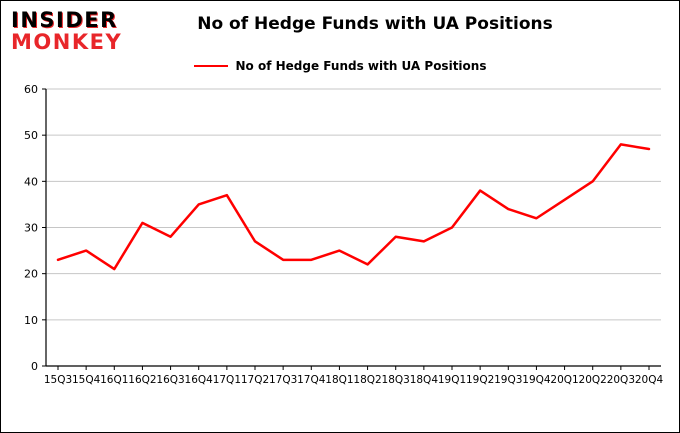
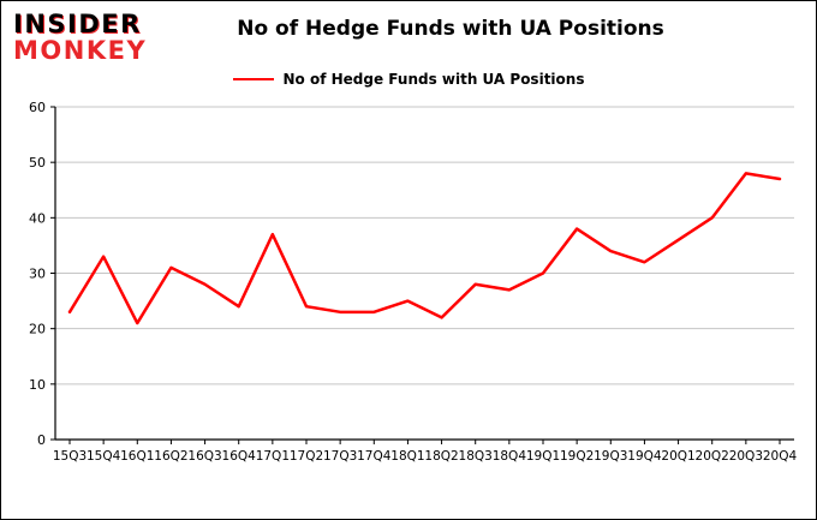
15Q4: 25 -> 33
16Q4: 35 -> 24
17Q2: 27 -> 24
